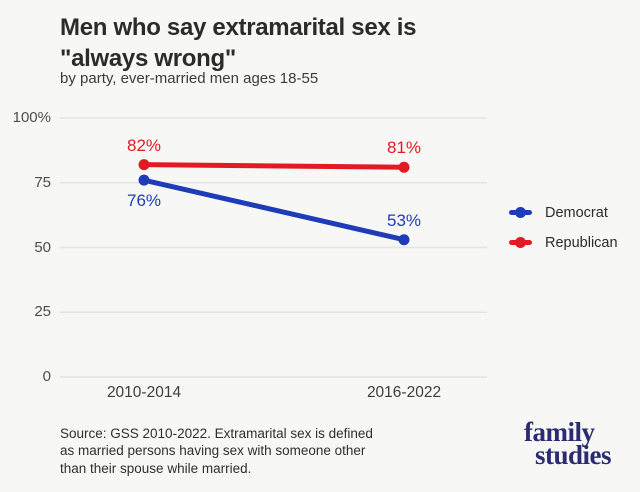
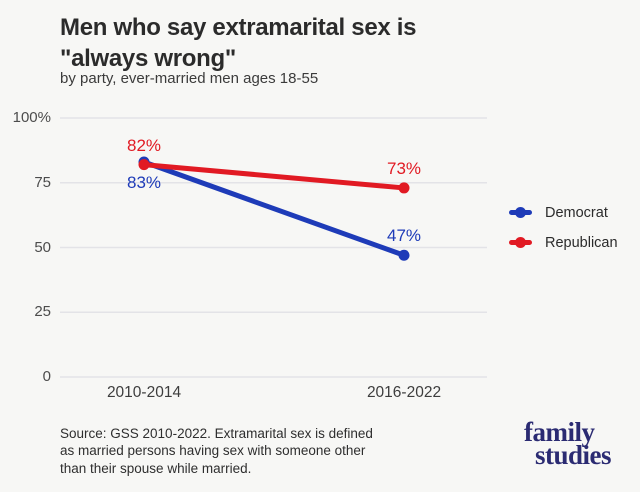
Democrat/2010-2014: 76% -> 83%
Democrat/2016-2022: 53% -> 47%
Republican/2016-2022: 81% -> 73%
